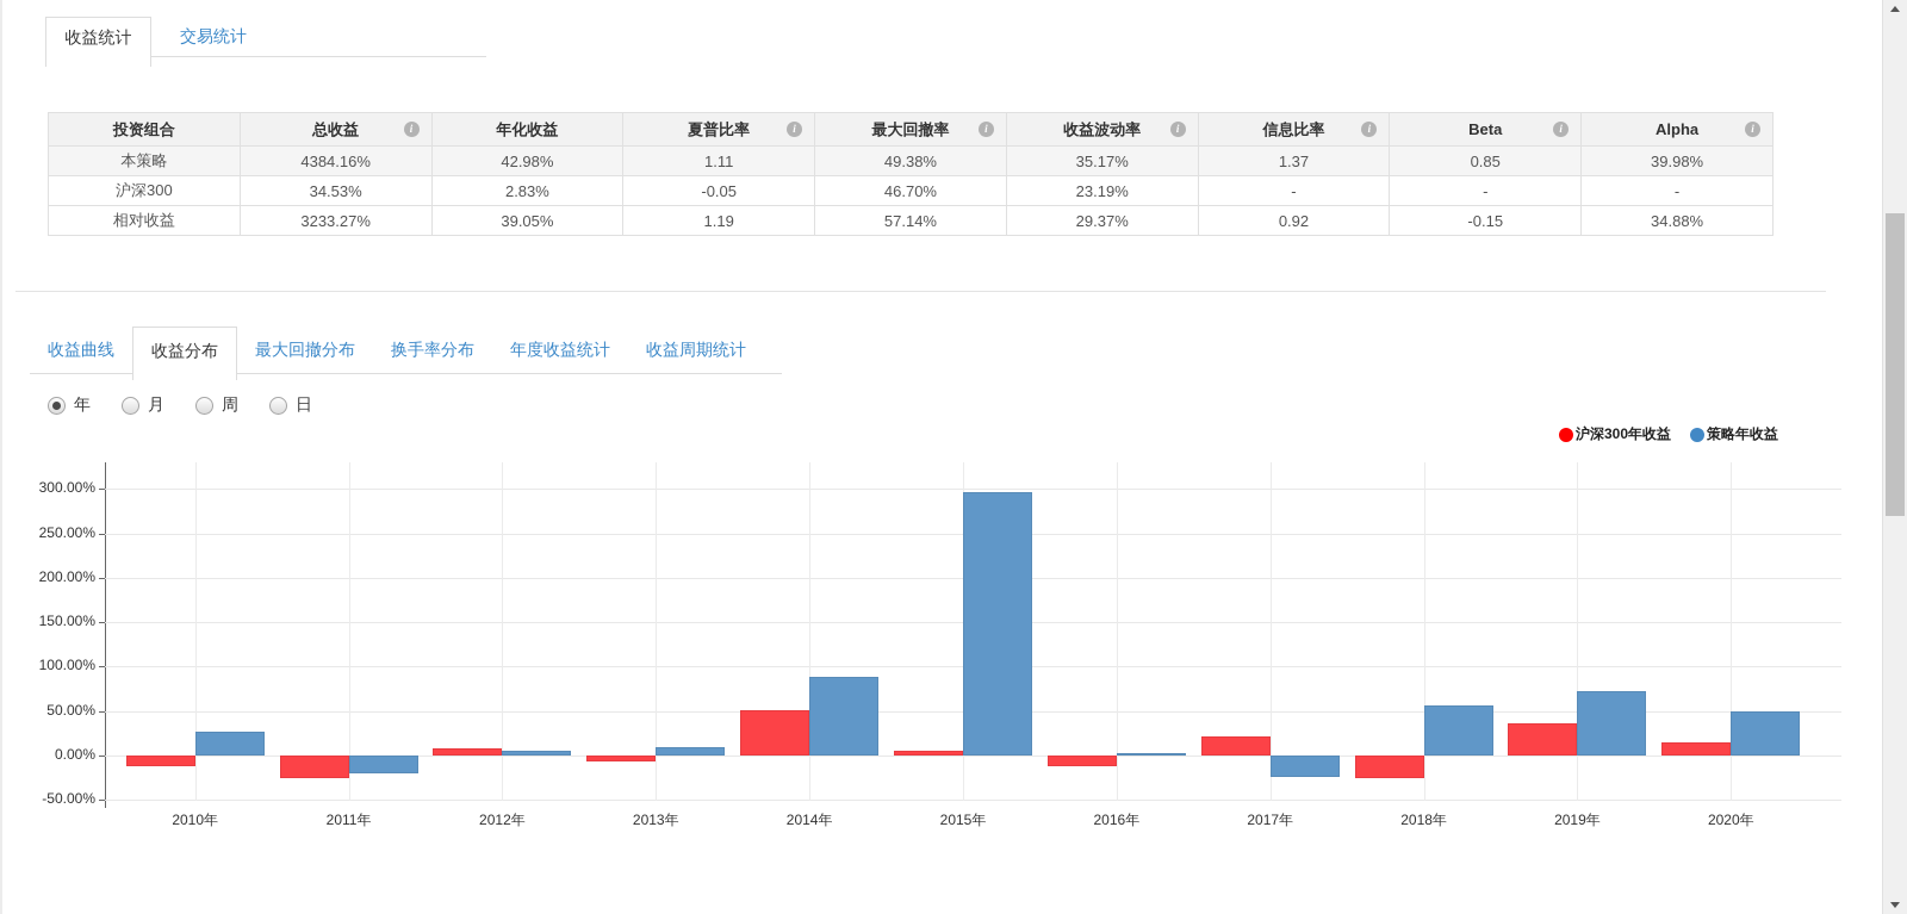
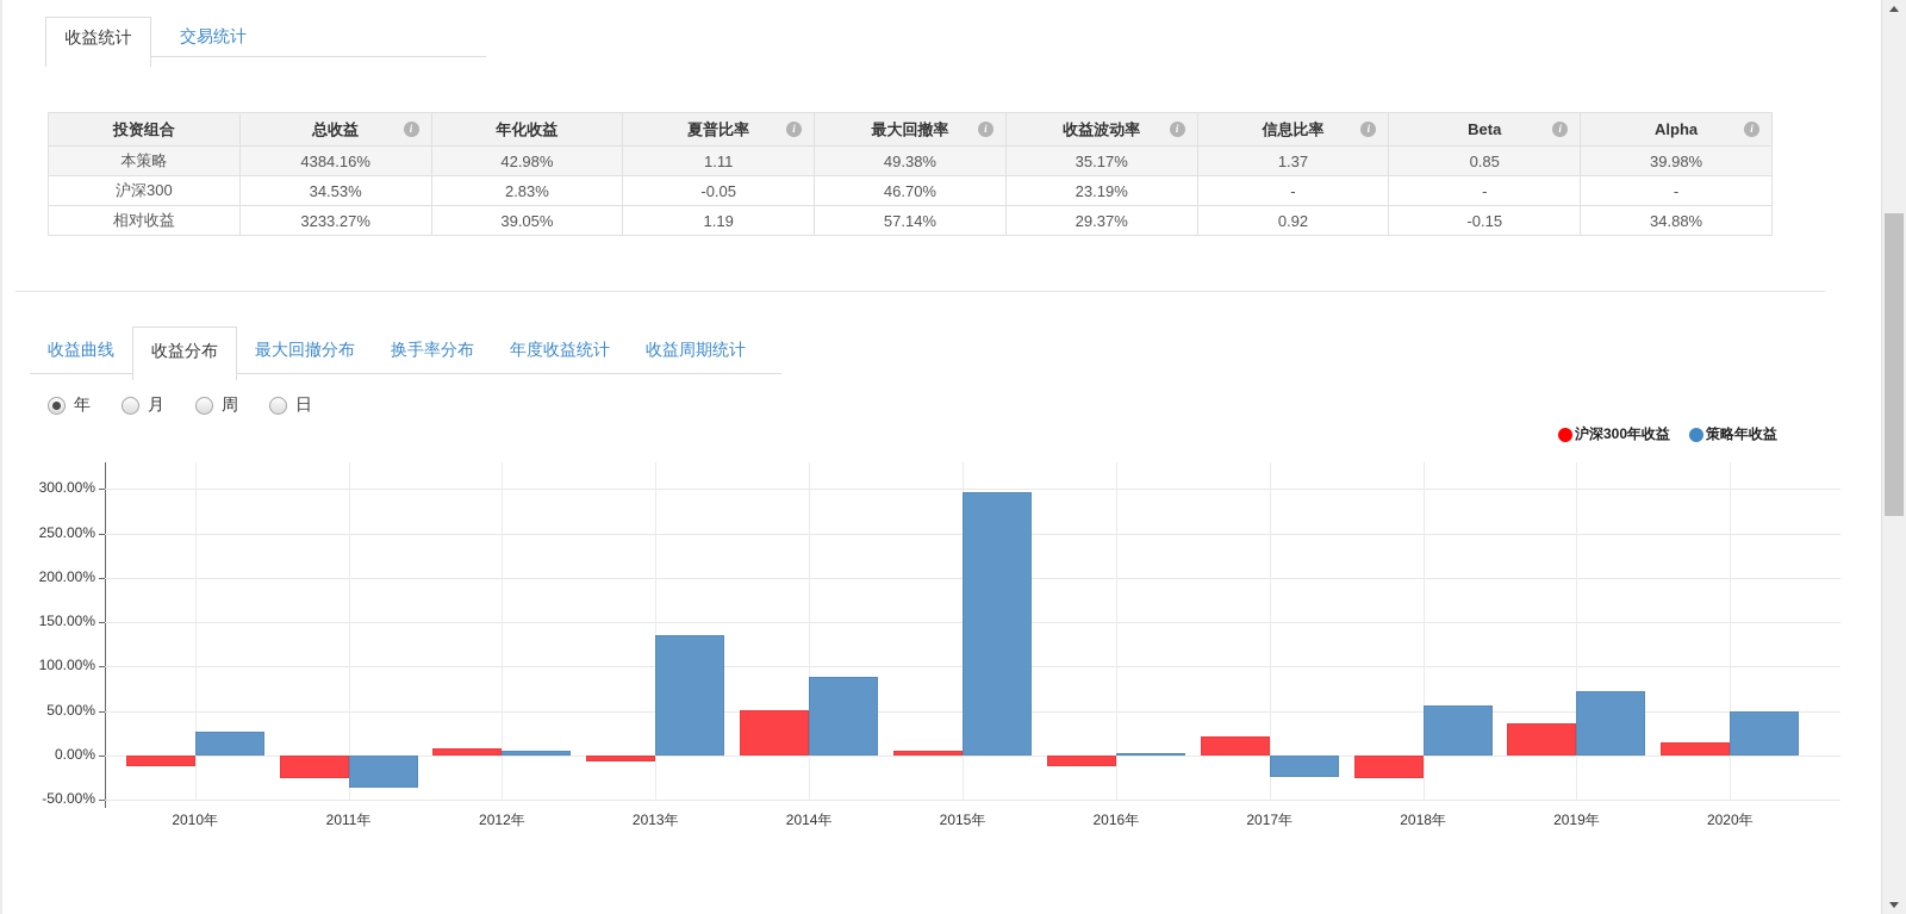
策略年收益/2011年: -20% -> -40%
策略年收益/2013年: 10% -> 140%
